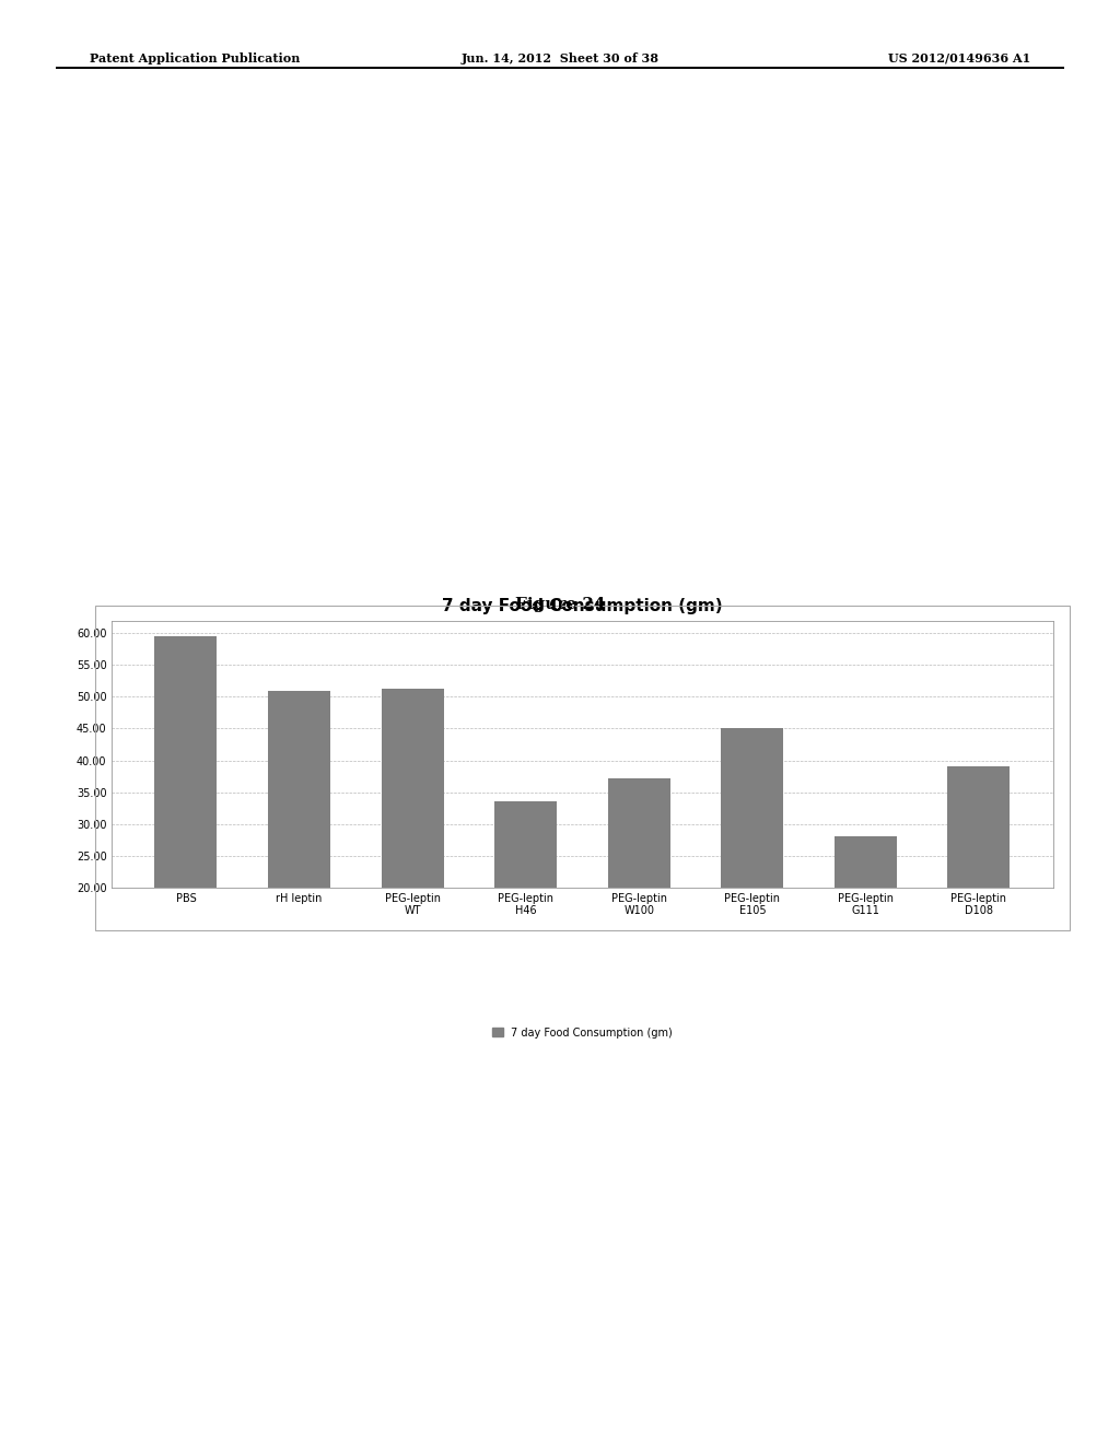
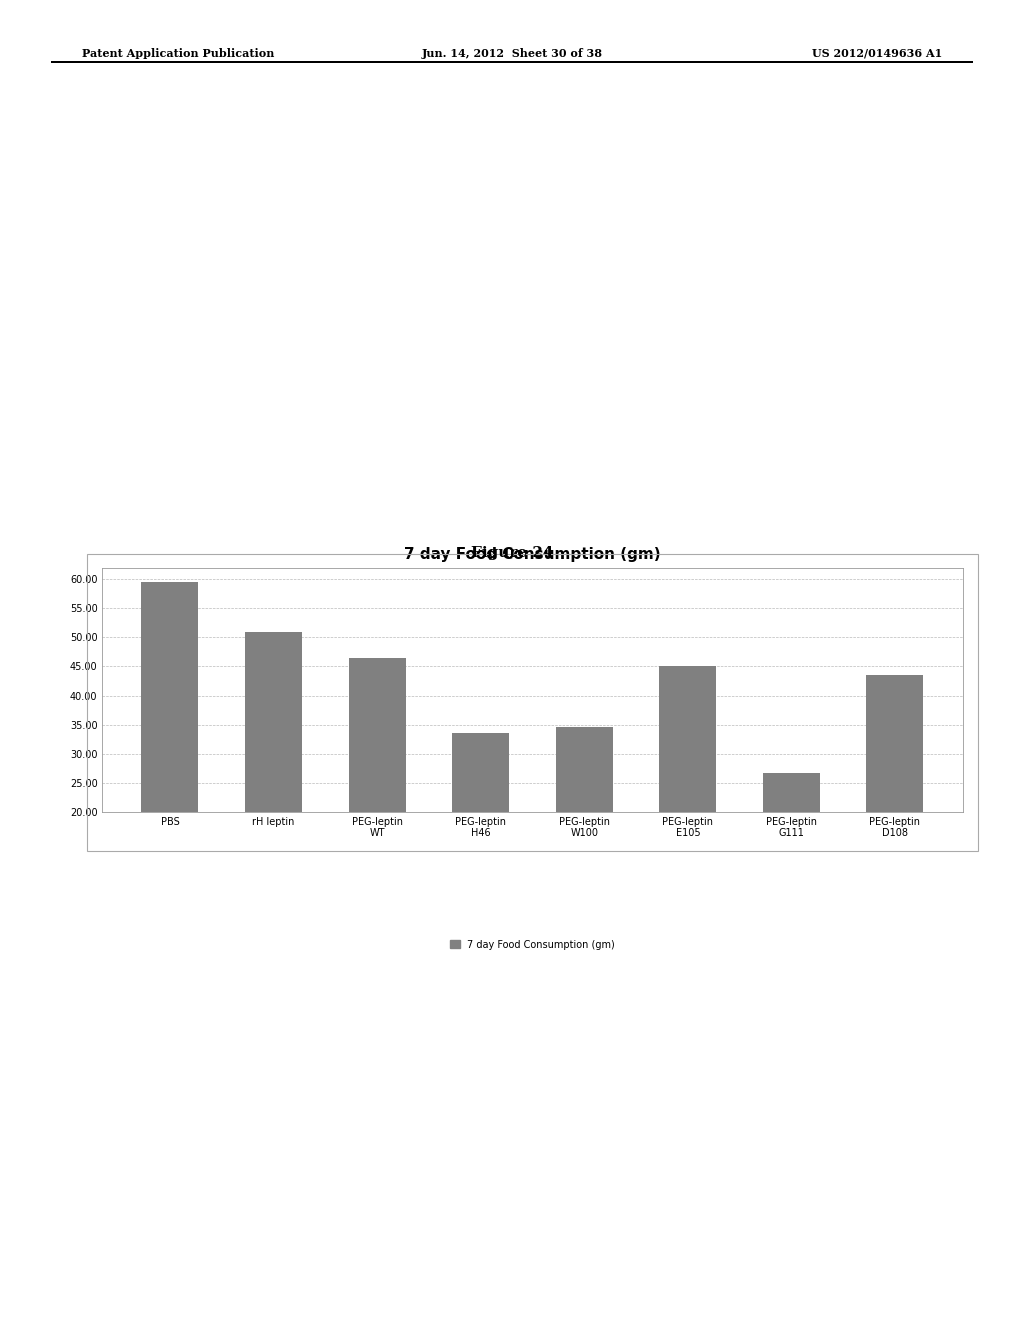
PEG-leptin WT: 51.2 -> 46.4
PEG-leptin W100: 37.2 -> 34.6
PEG-leptin G111: 28.0 -> 26.6
PEG-leptin D108: 39.0 -> 43.6
